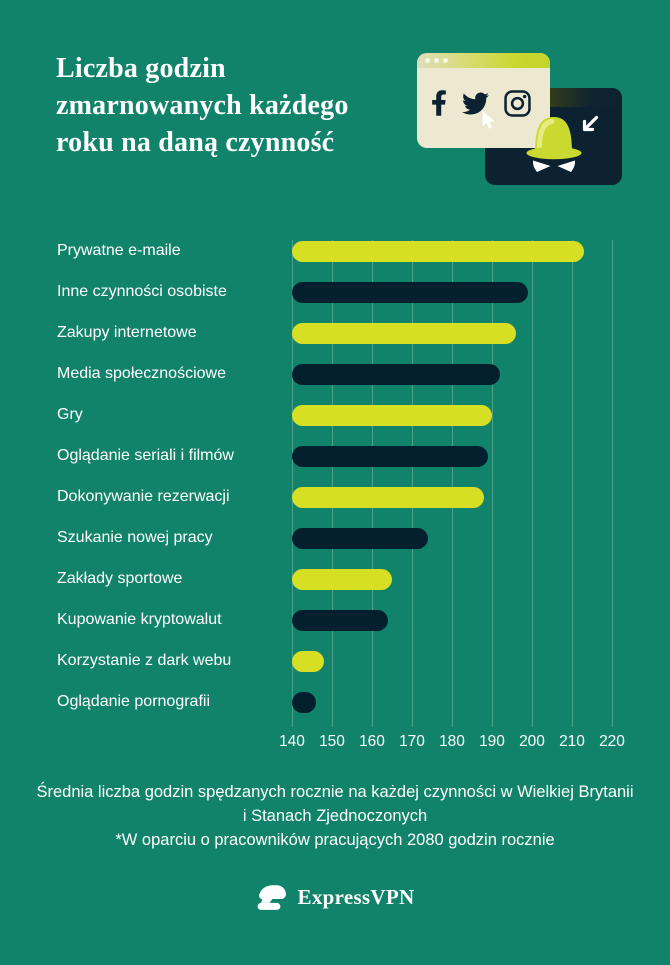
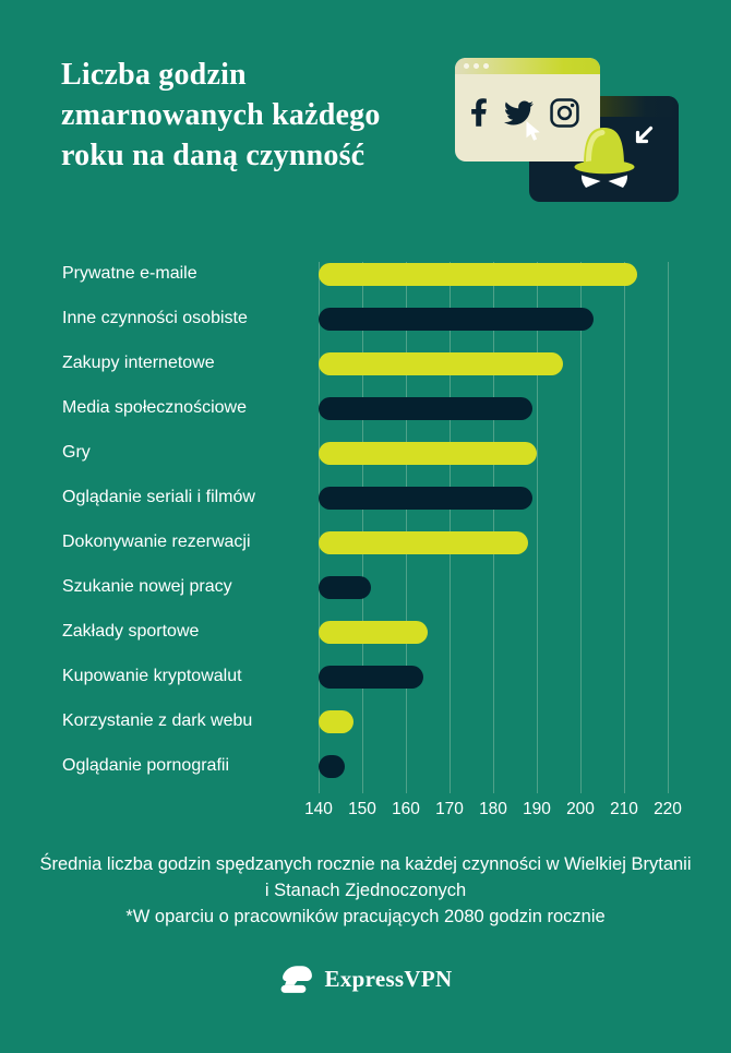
Inne czynności osobiste: 199 -> 203
Media społecznościowe: 192 -> 189
Szukanie nowej pracy: 174 -> 152
